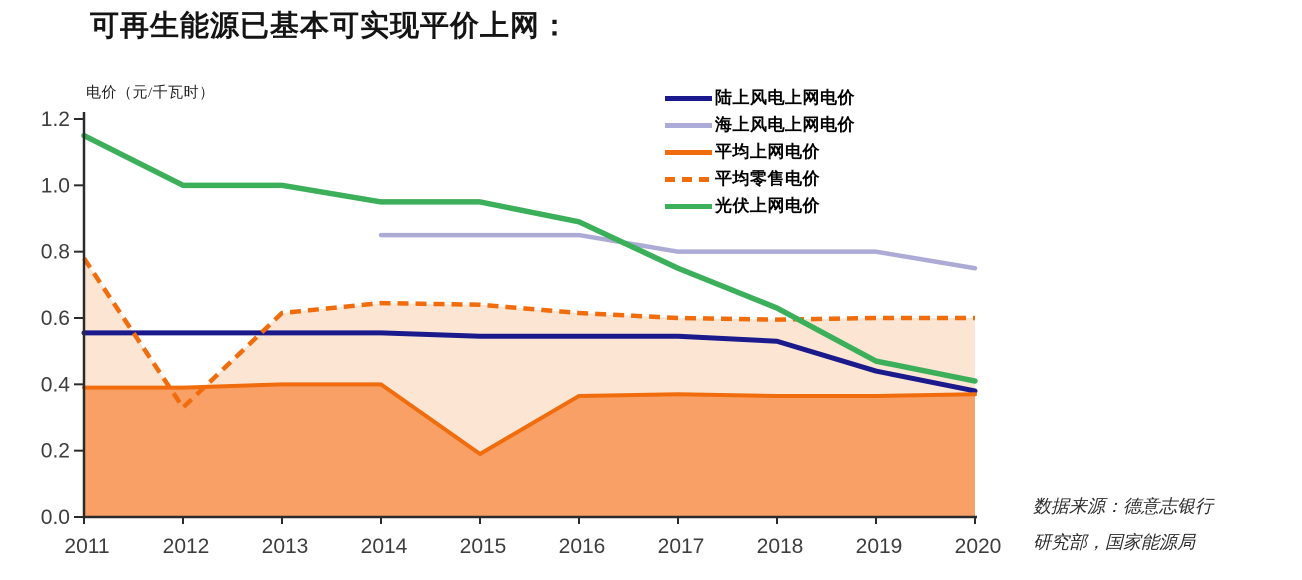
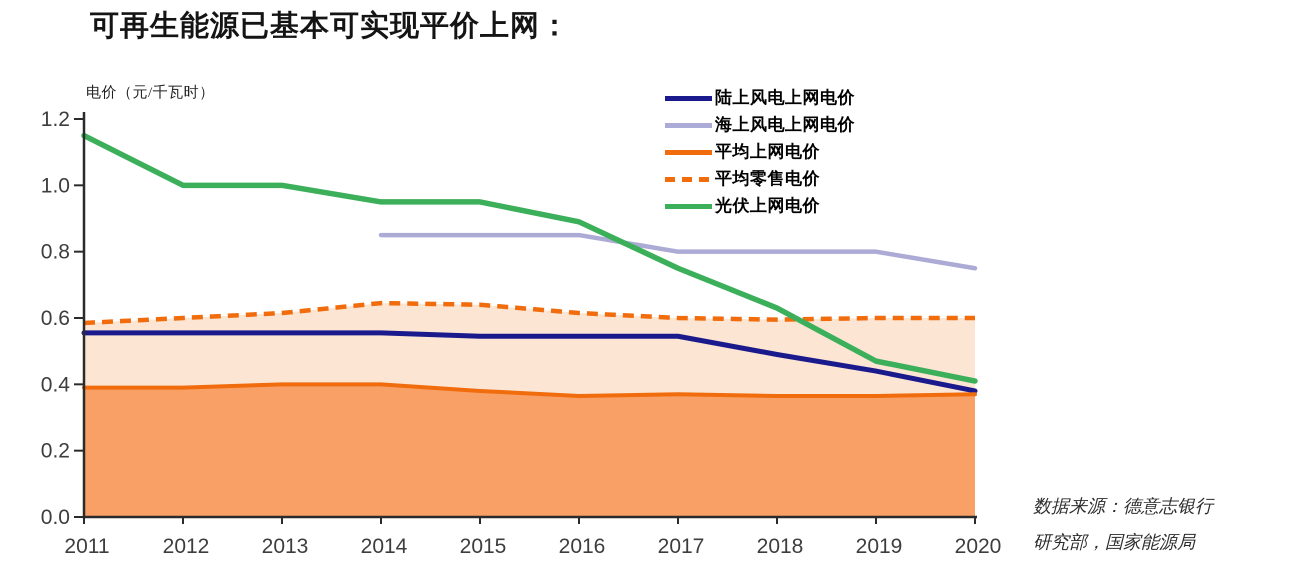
平均零售电价/2011: 0.78 -> 0.58
平均零售电价/2012: 0.33 -> 0.60
平均上网电价/2015: 0.19 -> 0.38
陆上风电上网电价/2018: 0.53 -> 0.49
